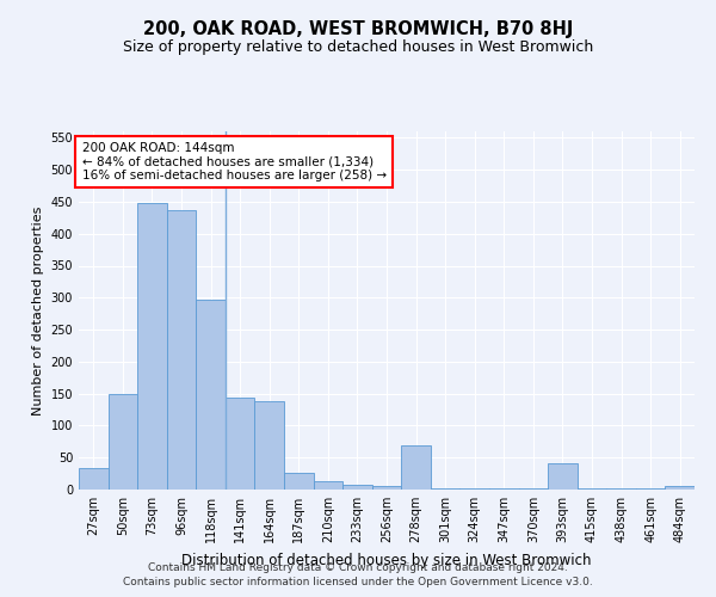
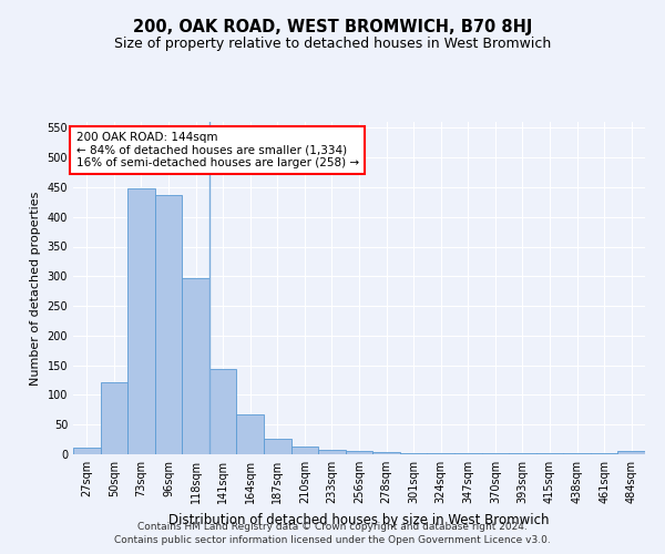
27sqm: 34 -> 12
50sqm: 150 -> 122
164sqm: 138 -> 68
278sqm: 70 -> 4
393sqm: 42 -> 1
